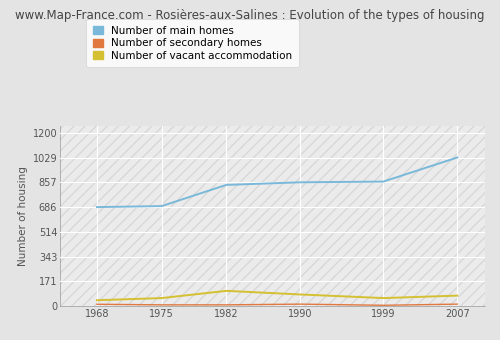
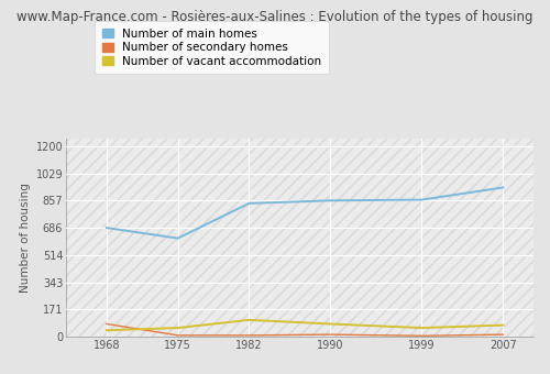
Number of secondary homes/1968: 10 -> 80
Number of main homes/1975: 690 -> 620
Number of main homes/2007: 1030 -> 940
